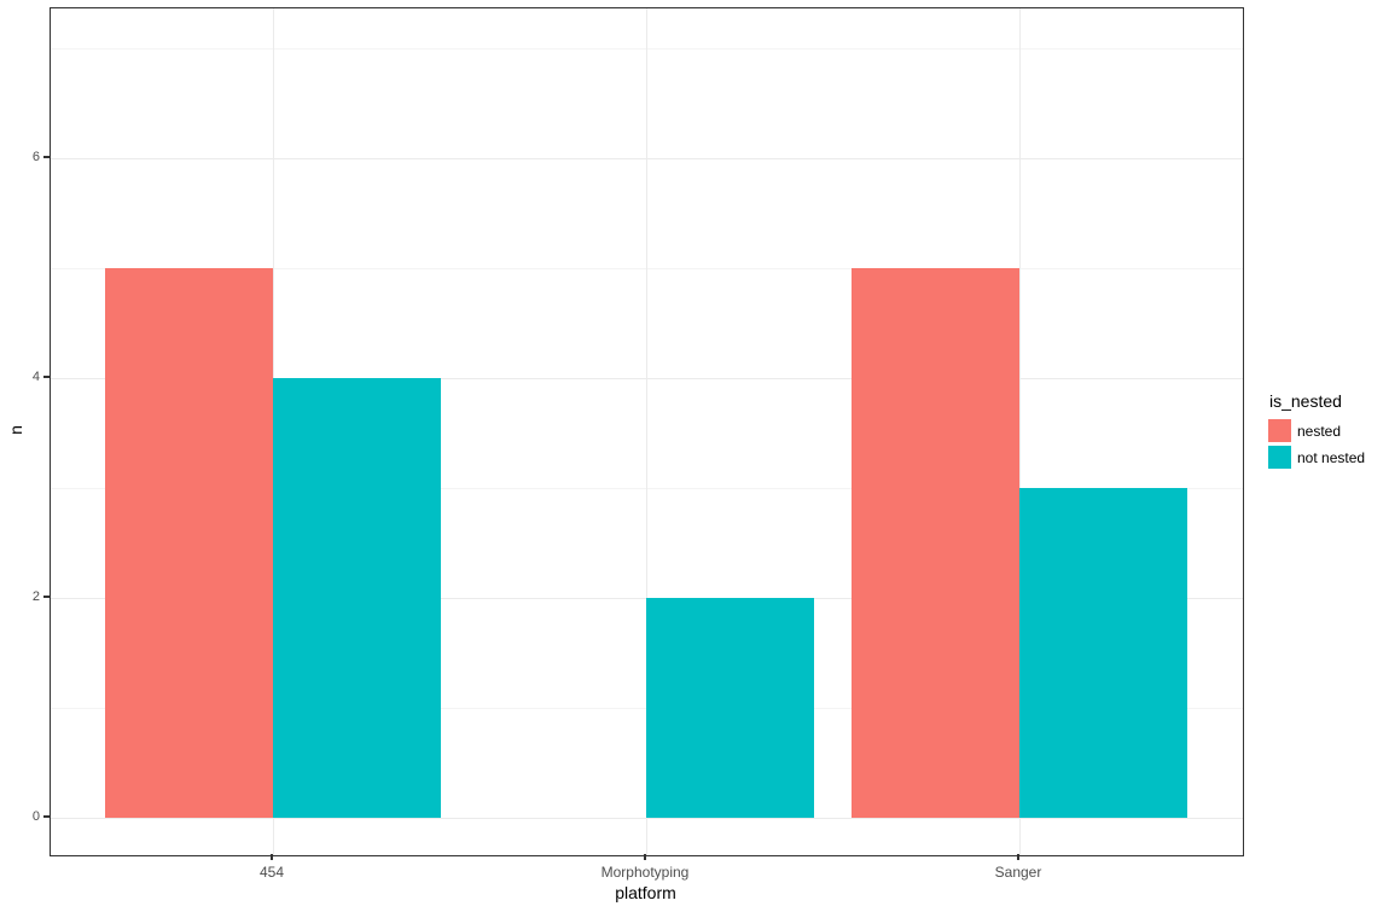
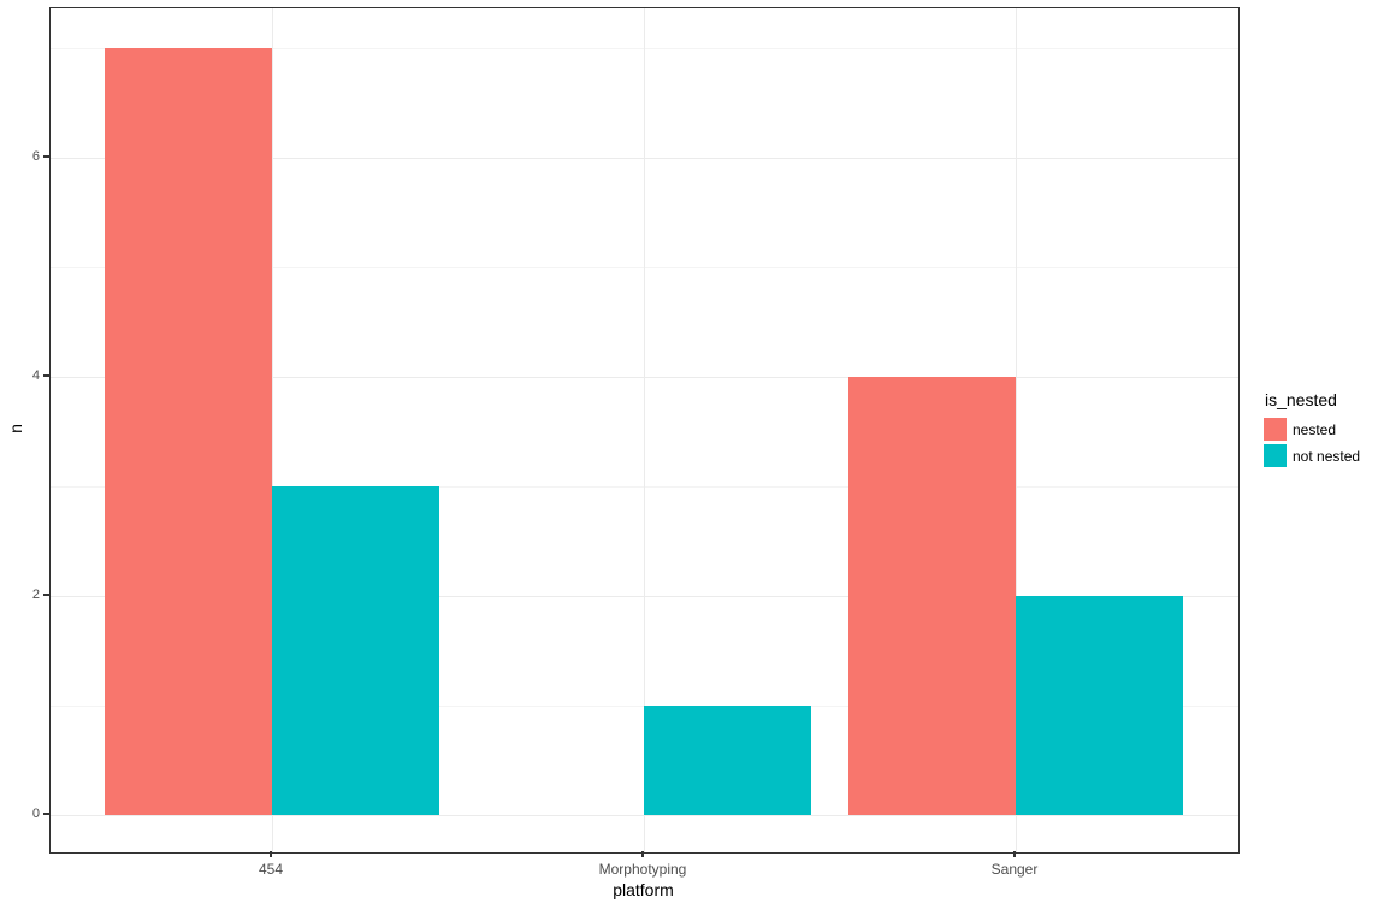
nested/454: 5 -> 7
not nested/454: 4 -> 3
not nested/Morphotyping: 2 -> 1
nested/Sanger: 5 -> 4
not nested/Sanger: 3 -> 2
